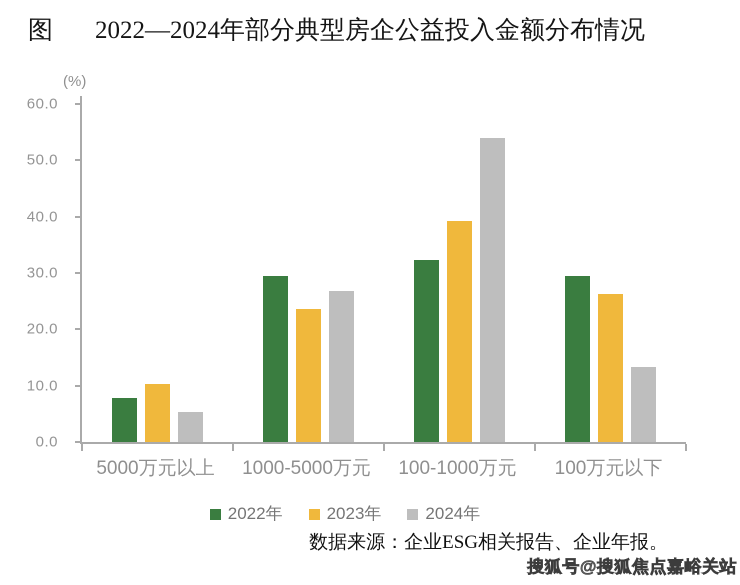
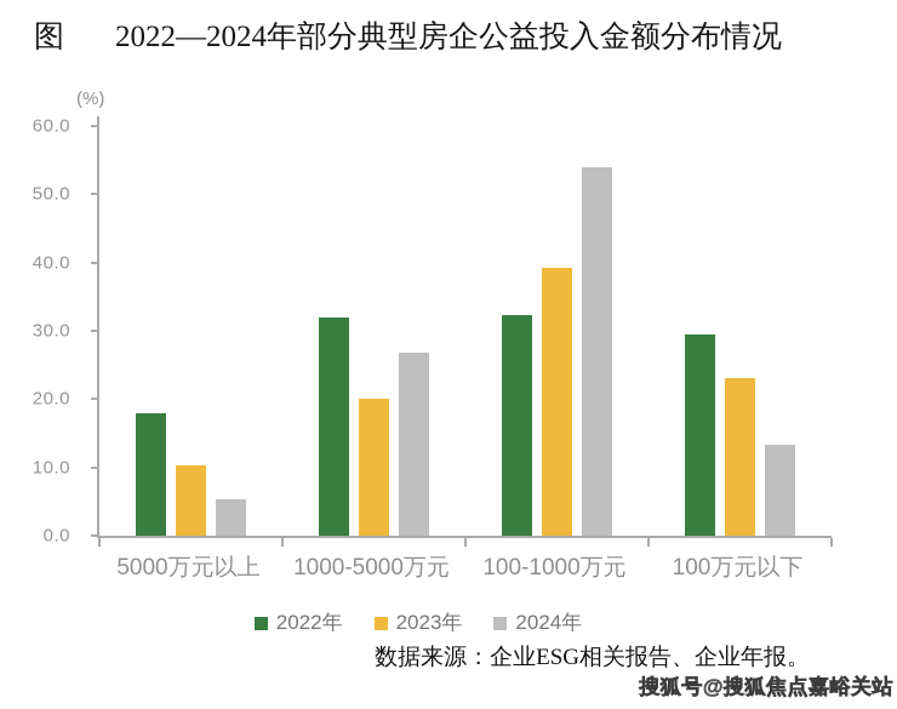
2022年/5000万元以上: 8 -> 18
2022年/1000-5000万元: 30 -> 32
2023年/1000-5000万元: 24 -> 20
2023年/100万元以下: 26 -> 23
